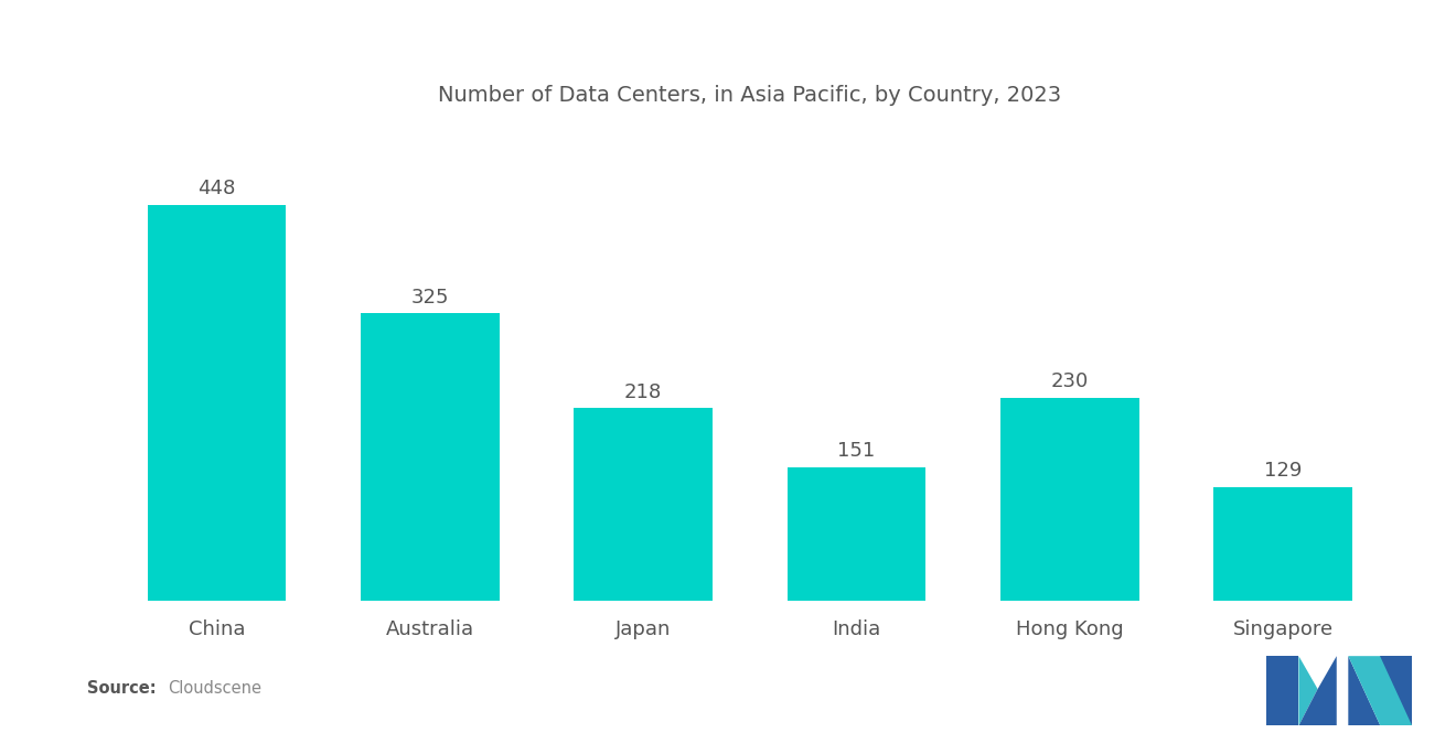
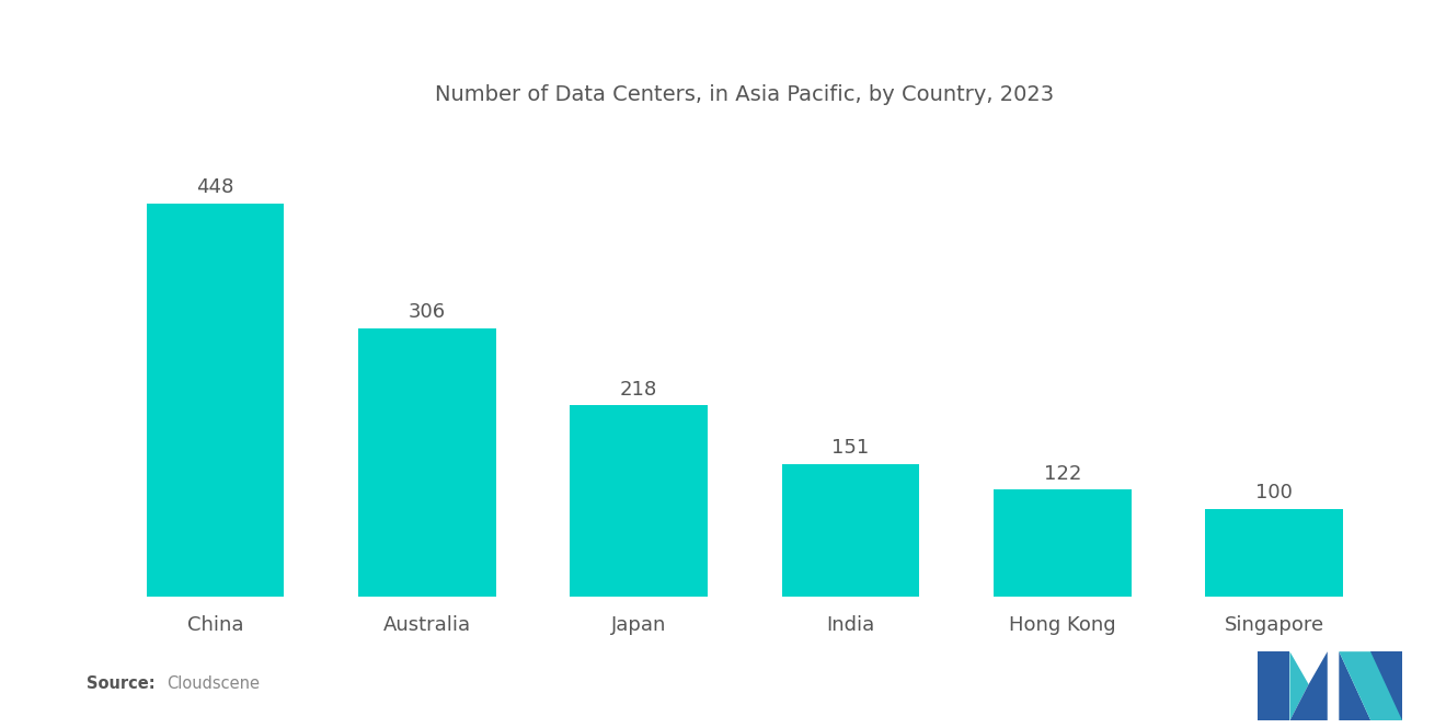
Australia: 325 -> 306
Hong Kong: 230 -> 122
Singapore: 129 -> 100
